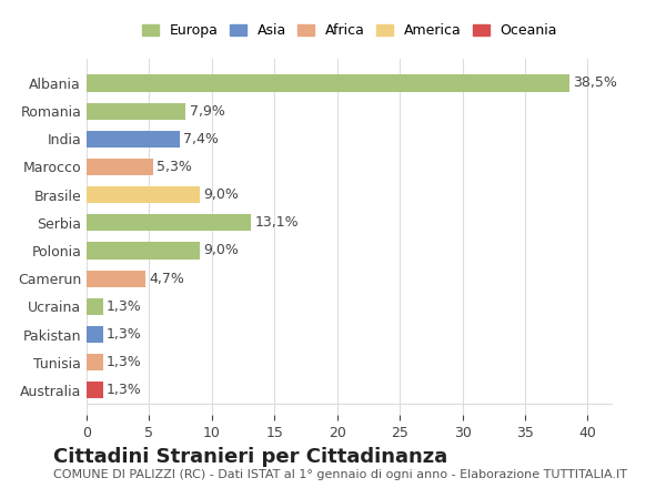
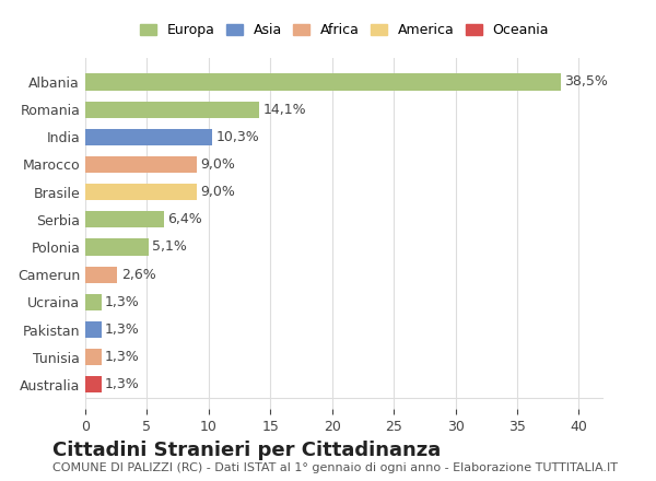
Romania: 7,9% -> 14,1%
India: 7,4% -> 10,3%
Marocco: 5,3% -> 9,0%
Serbia: 13,1% -> 6,4%
Polonia: 9,0% -> 5,1%
Camerun: 4,7% -> 2,6%
